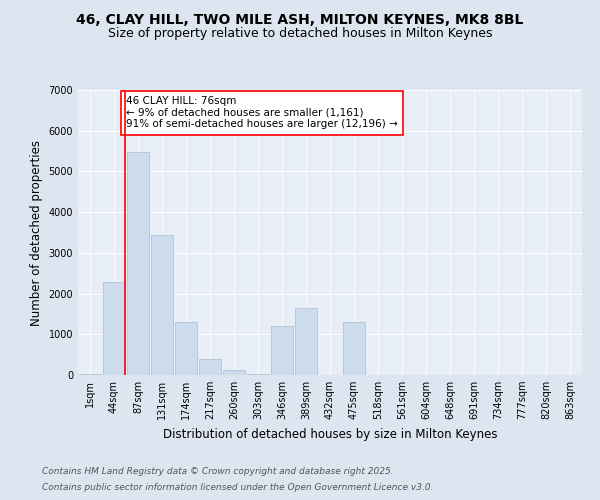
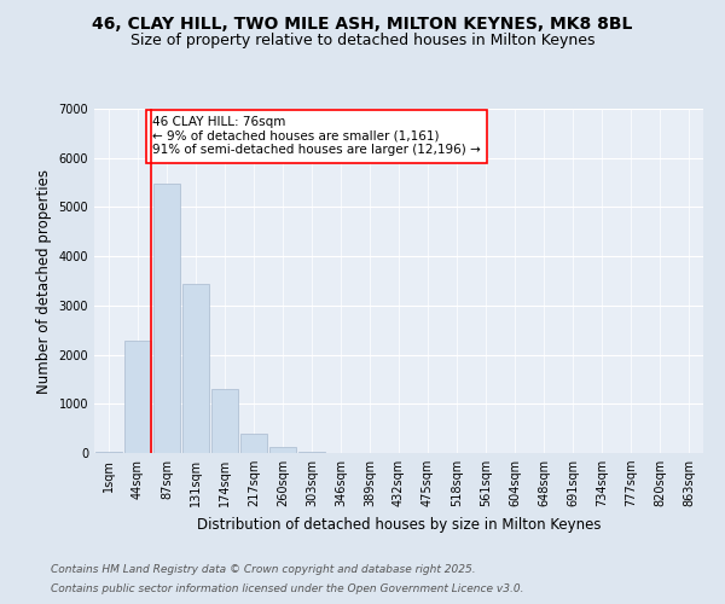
346sqm: 1200 -> 10
389sqm: 1650 -> 0
475sqm: 1300 -> 0
